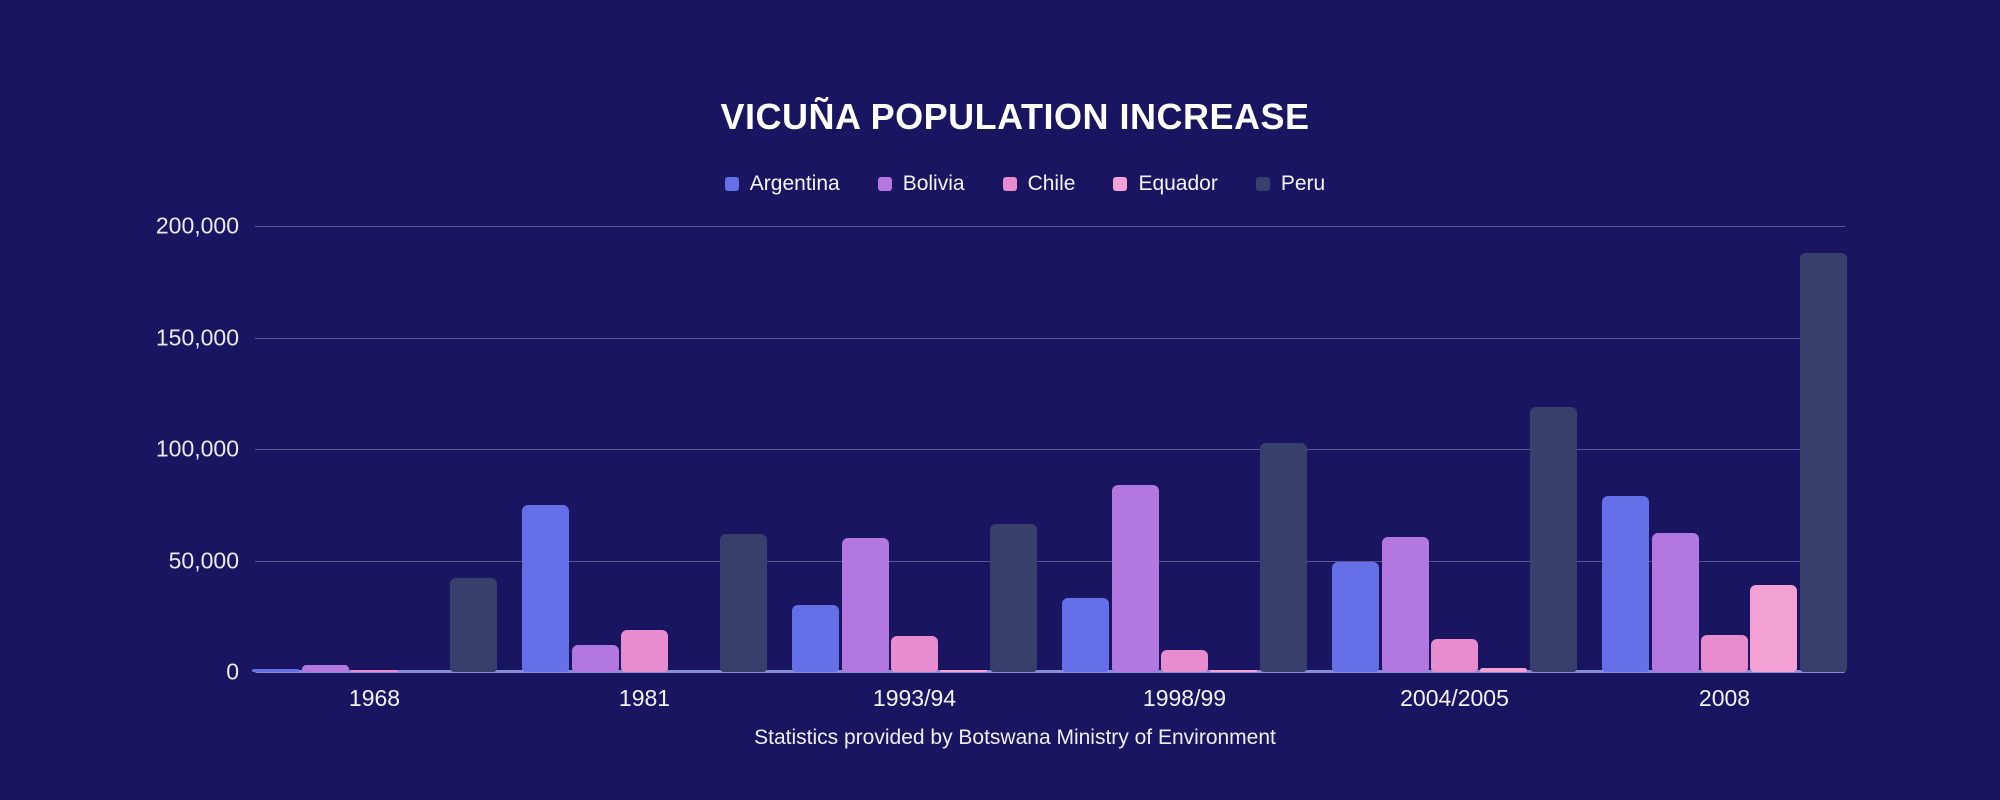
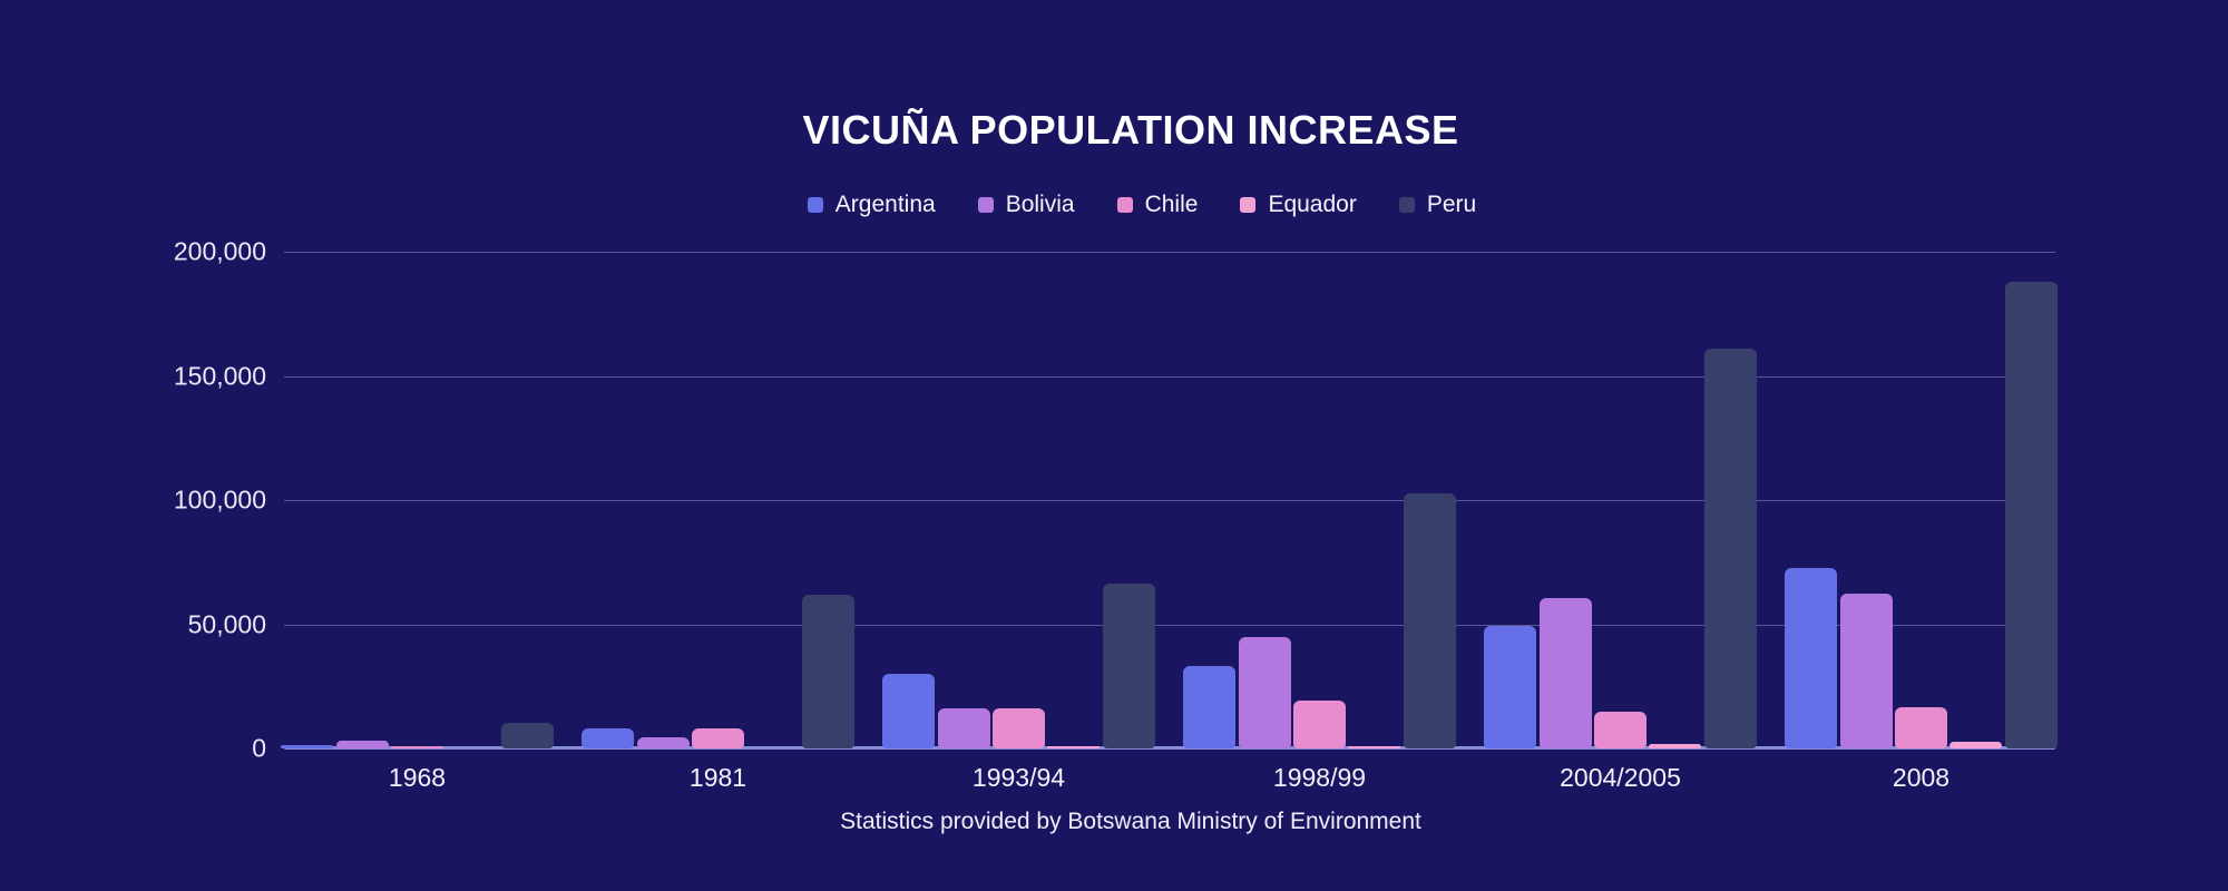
Peru/1968: 42000 -> 10000
Argentina/1981: 75000 -> 8000
Bolivia/1981: 12000 -> 4000
Chile/1981: 19000 -> 8000
Bolivia/1993/94: 60000 -> 16000
Bolivia/1998/99: 84000 -> 45000
Chile/1998/99: 10000 -> 20000
Peru/2004/2005: 119000 -> 161000
Argentina/2008: 79000 -> 72000
Equador/2008: 39000 -> 2000
